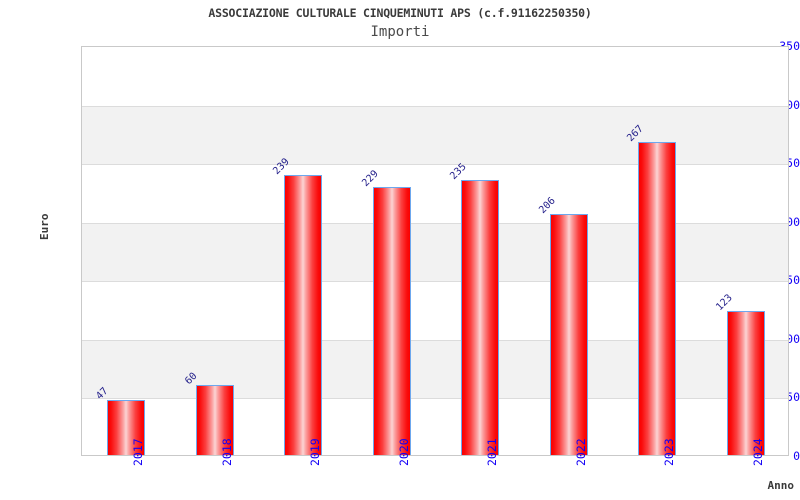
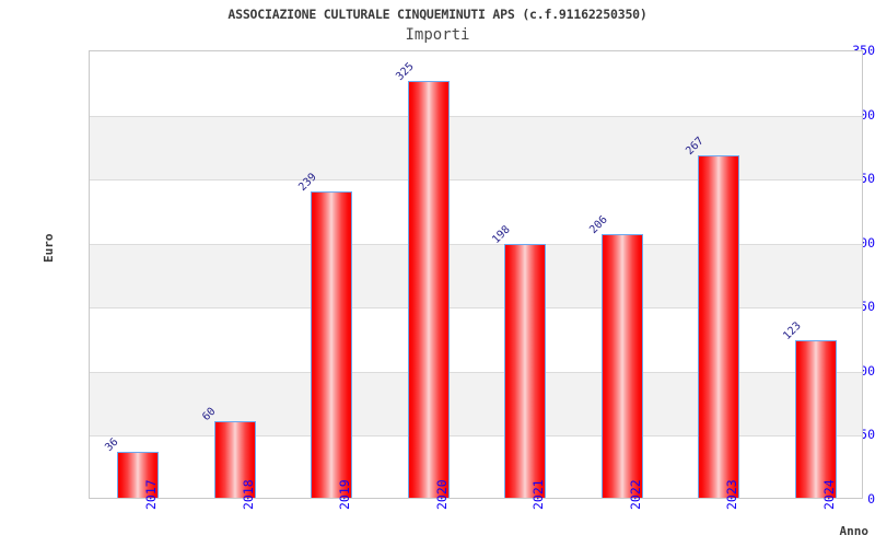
2017: 47 -> 36
2020: 229 -> 325
2021: 235 -> 198
